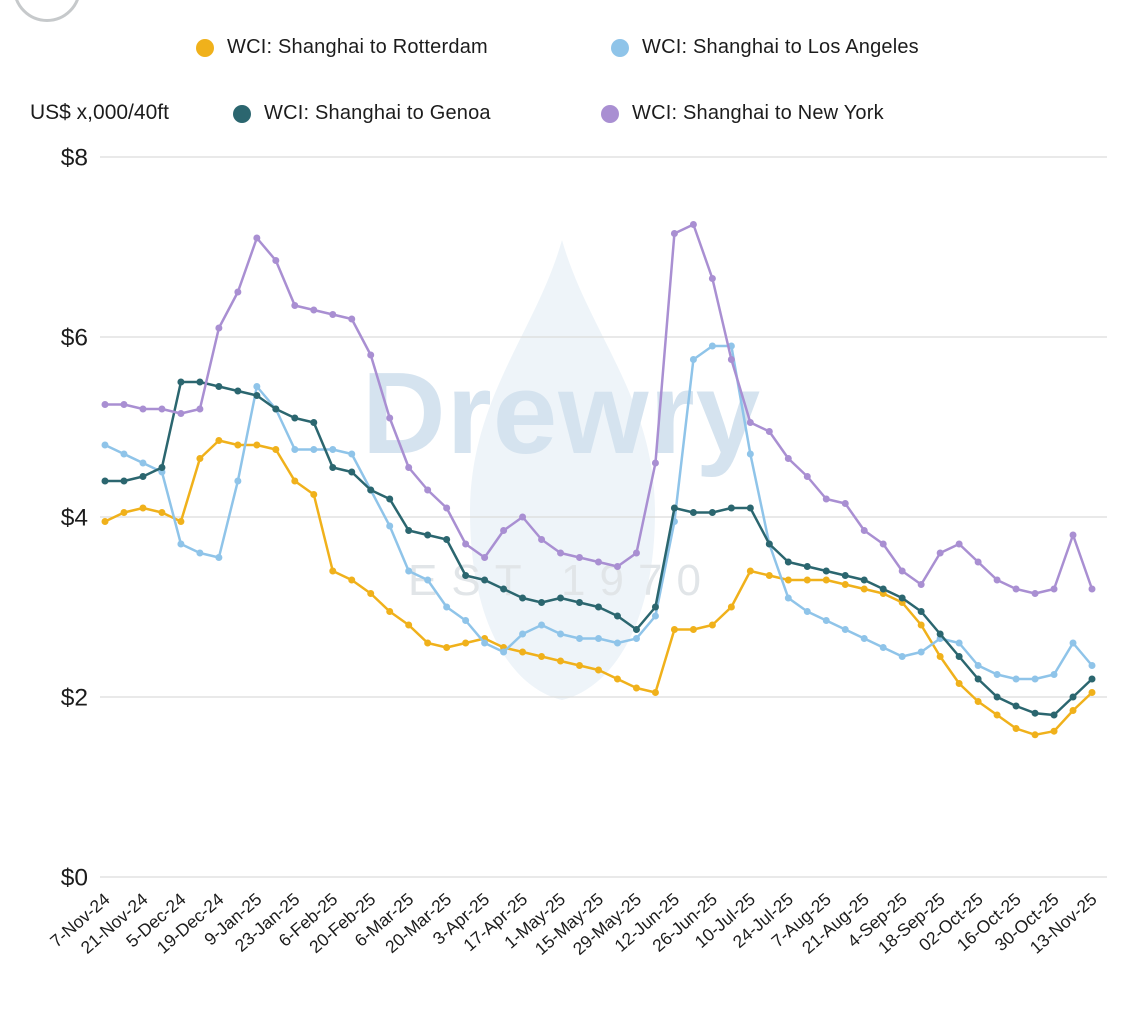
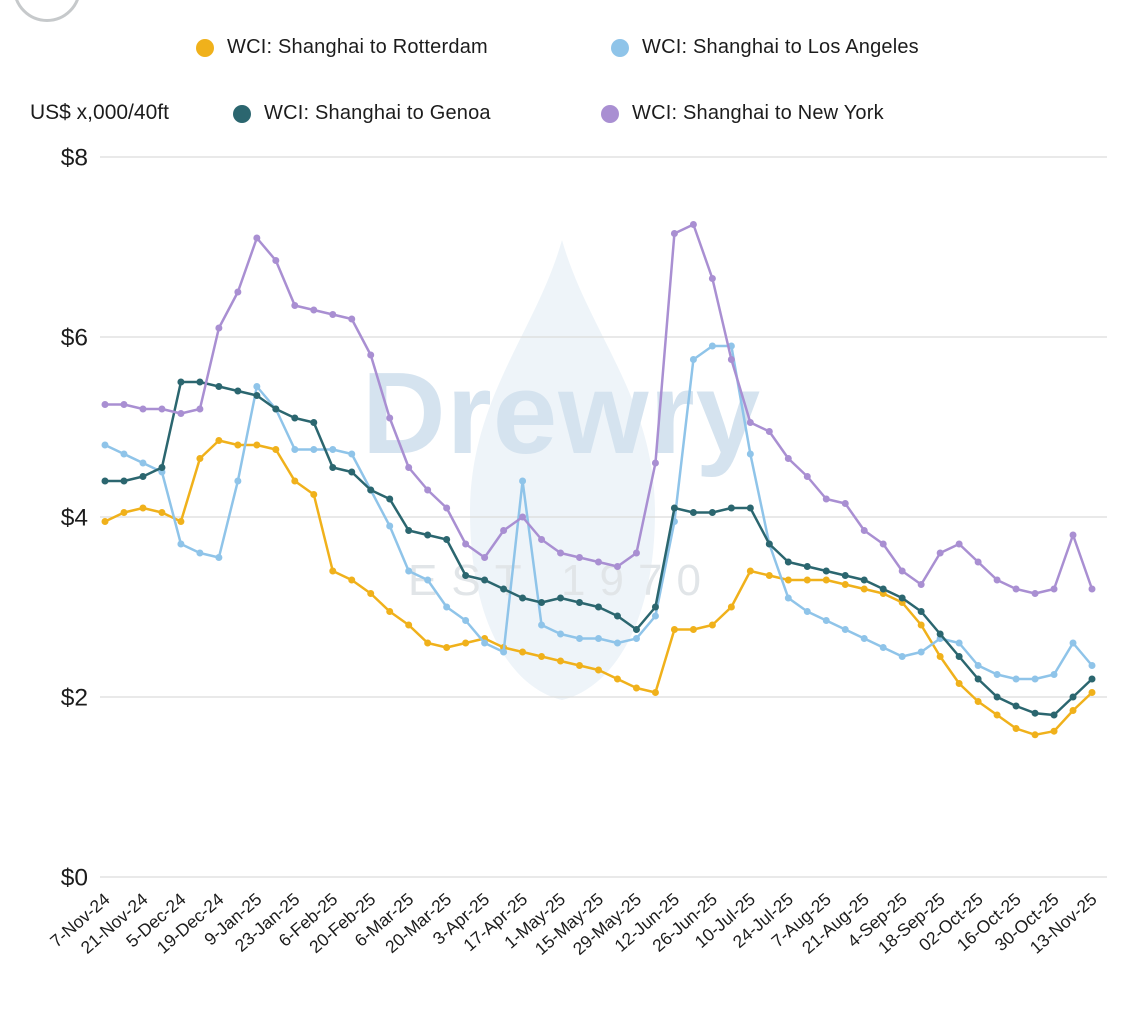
WCI: Shanghai to Los Angeles/17-Apr-25: $2.7 -> $4.4
